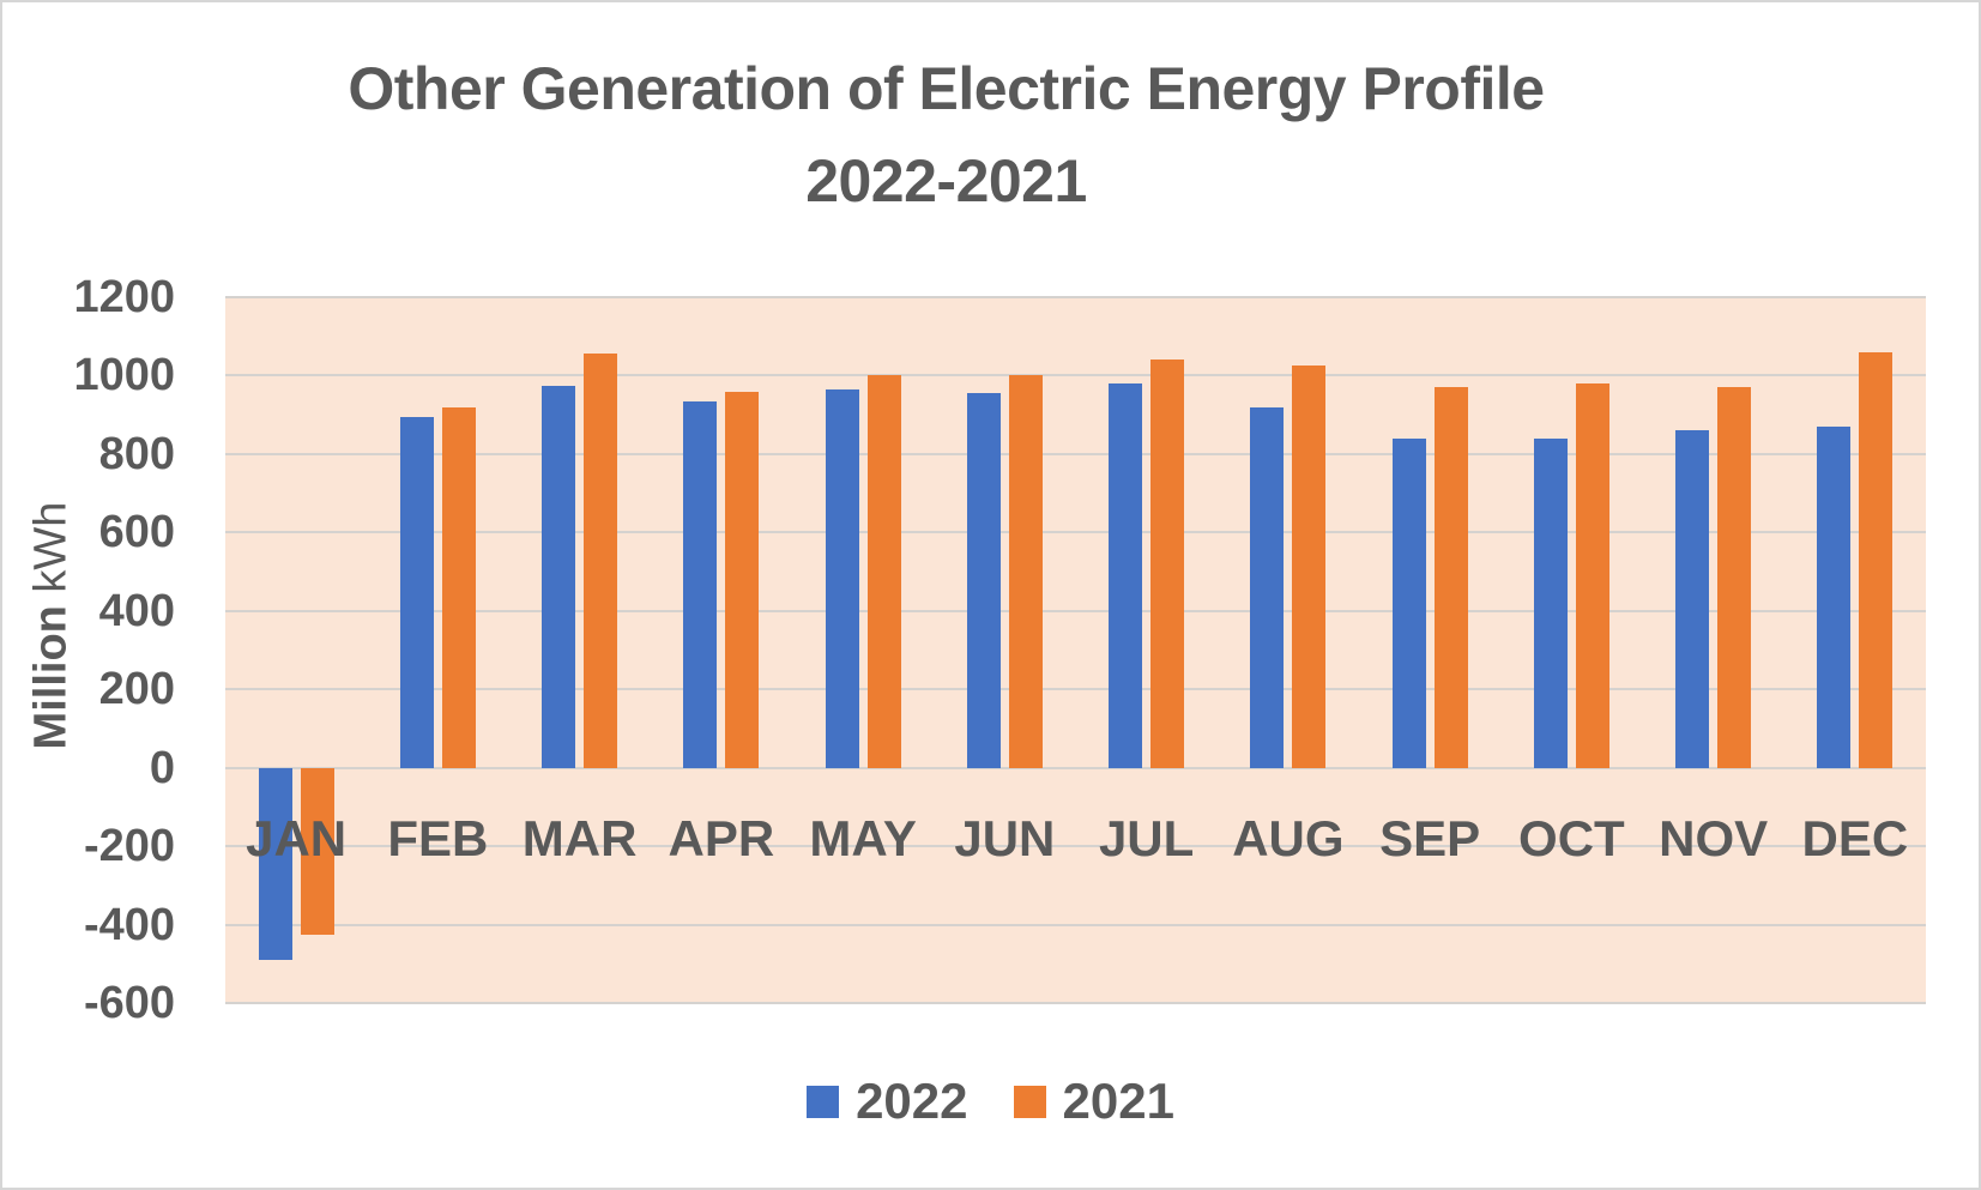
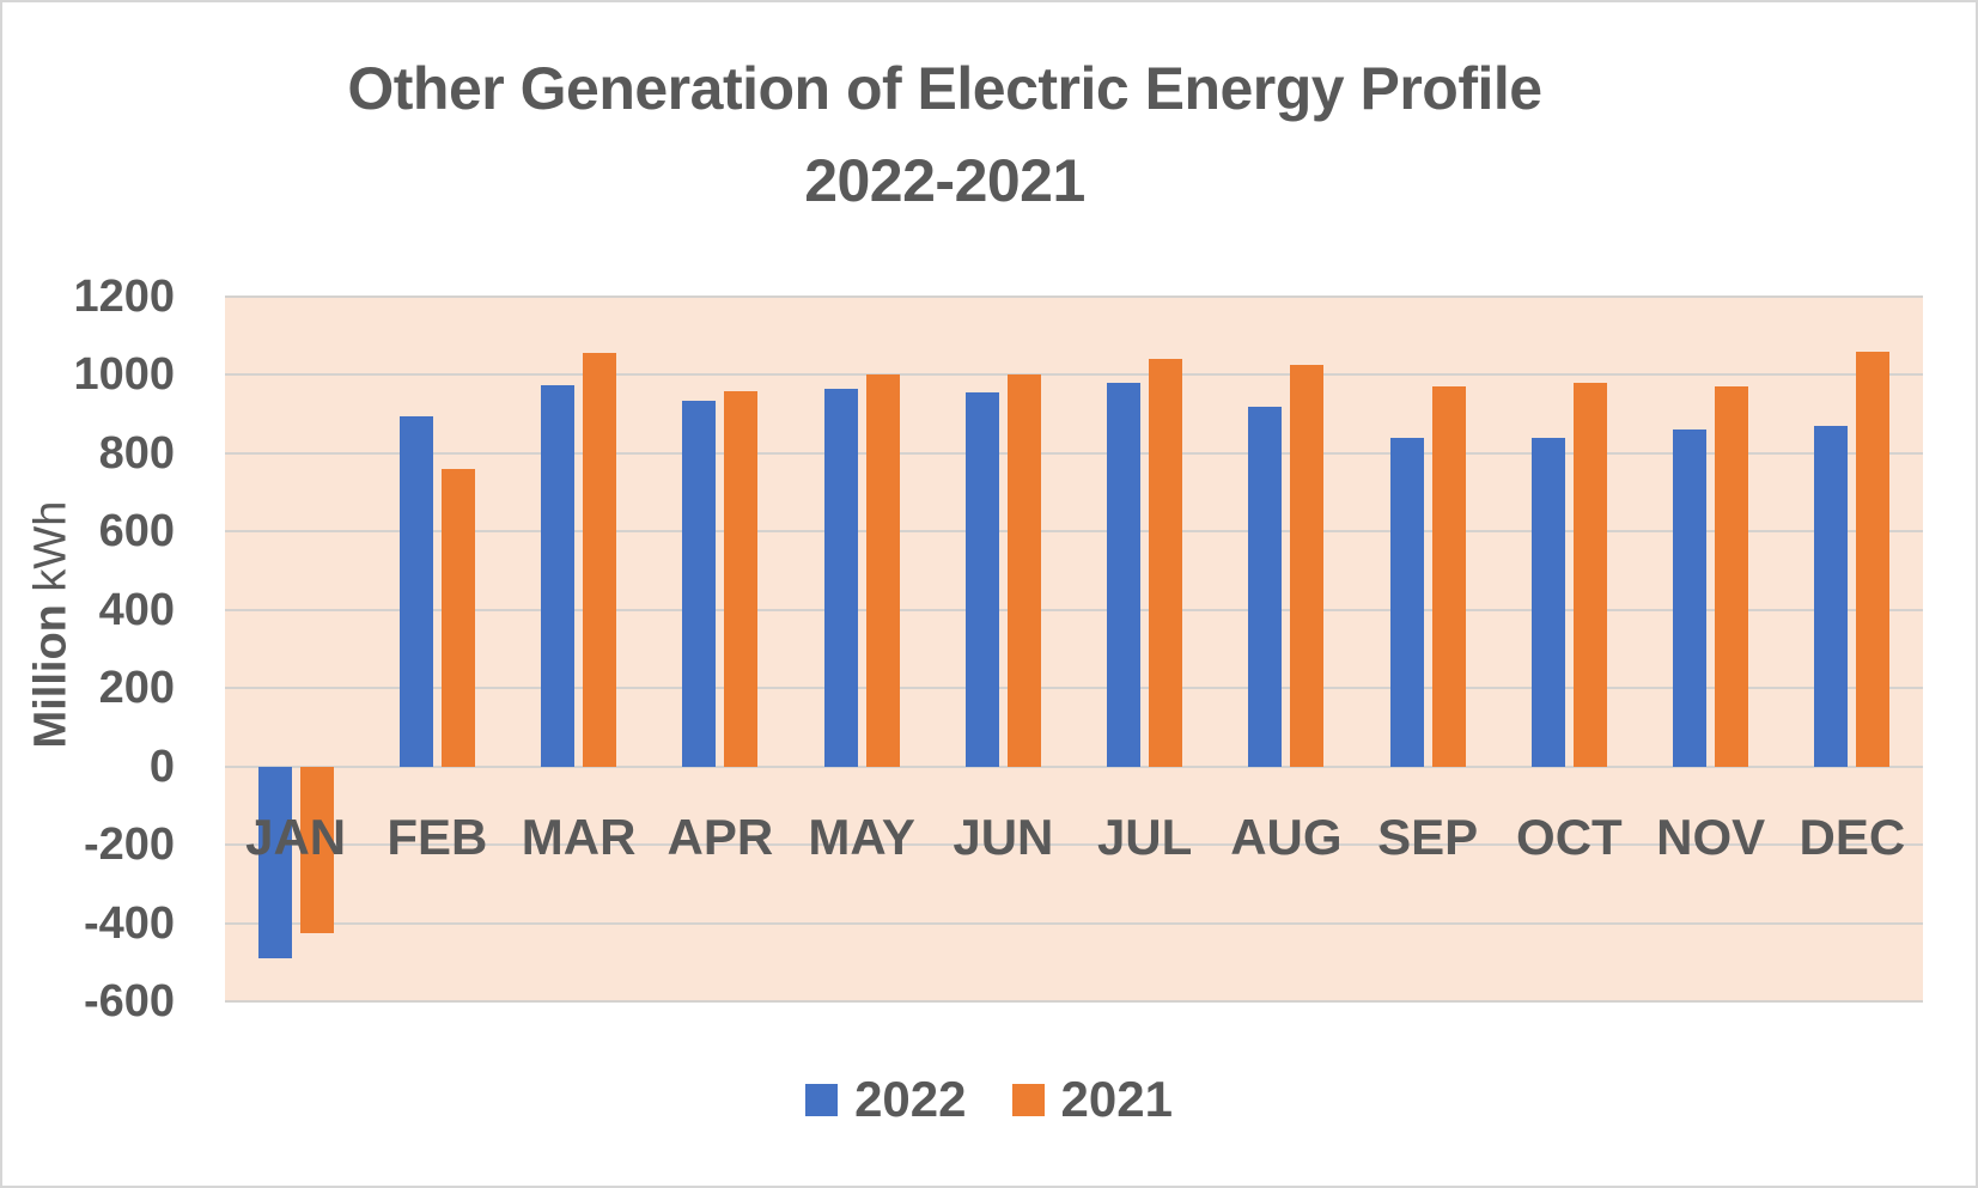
2021/FEB: 920 -> 760
